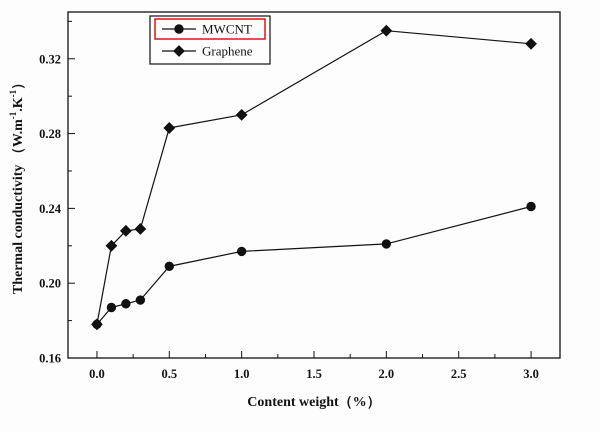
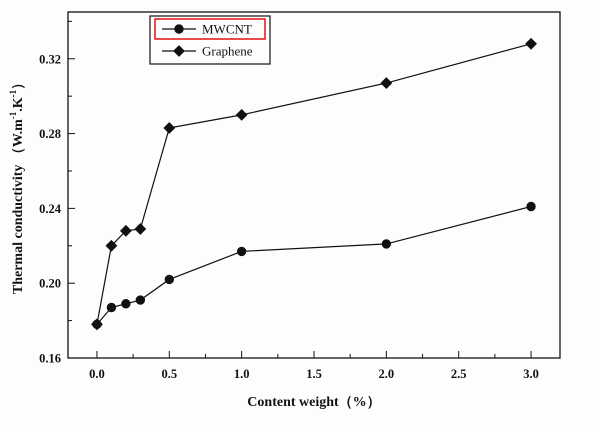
MWCNT/0.5: 0.209 -> 0.202
Graphene/2.0: 0.335 -> 0.307
